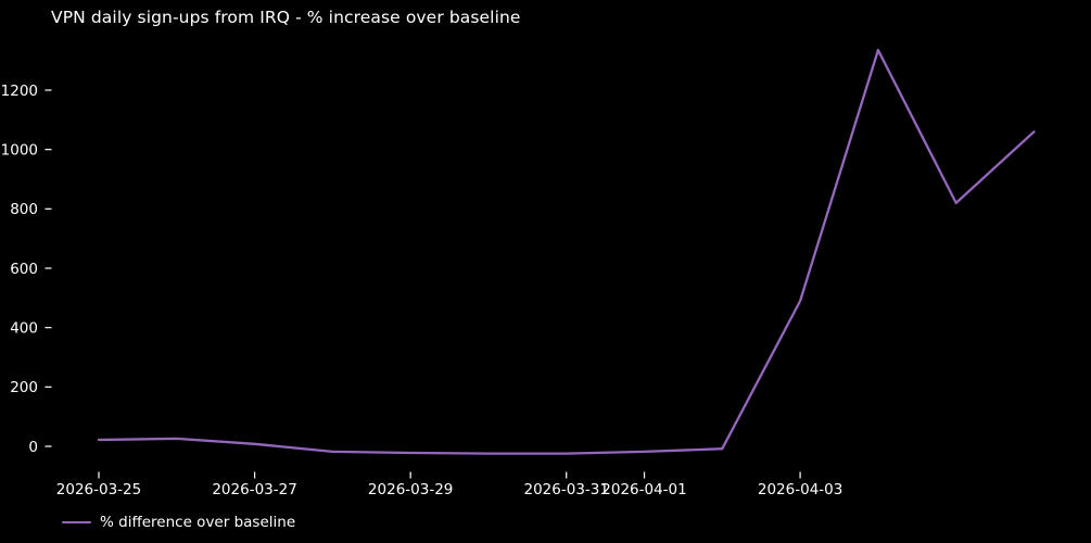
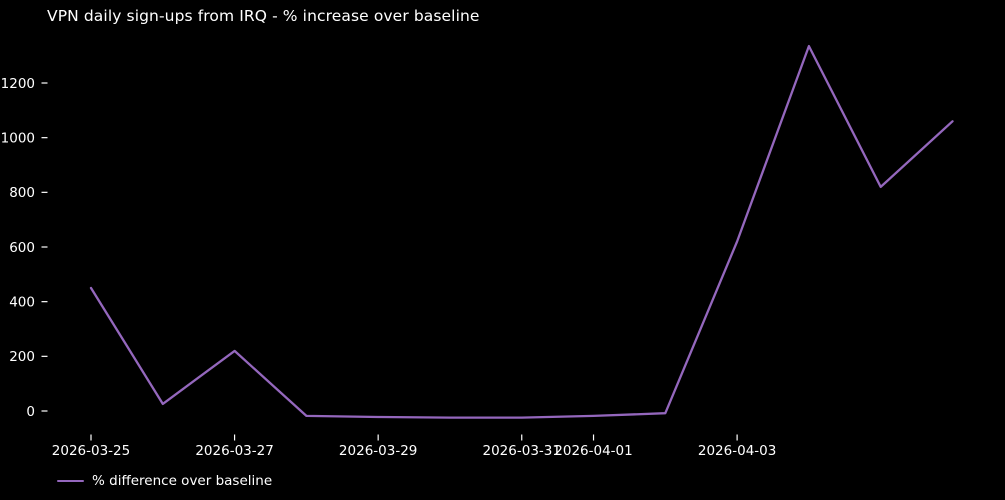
2026-03-25: 20 -> 450
2026-03-27: 10 -> 220
2026-04-03: 490 -> 620
